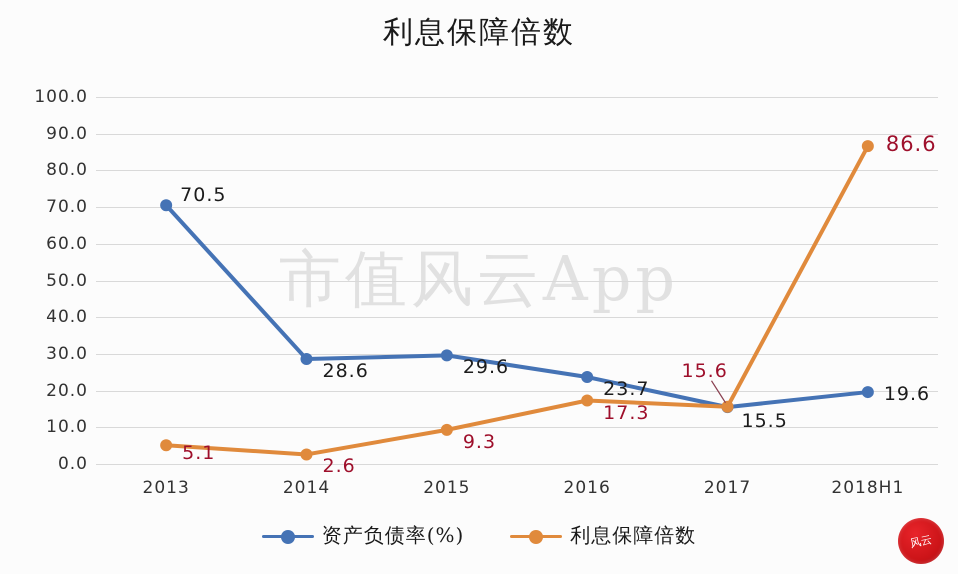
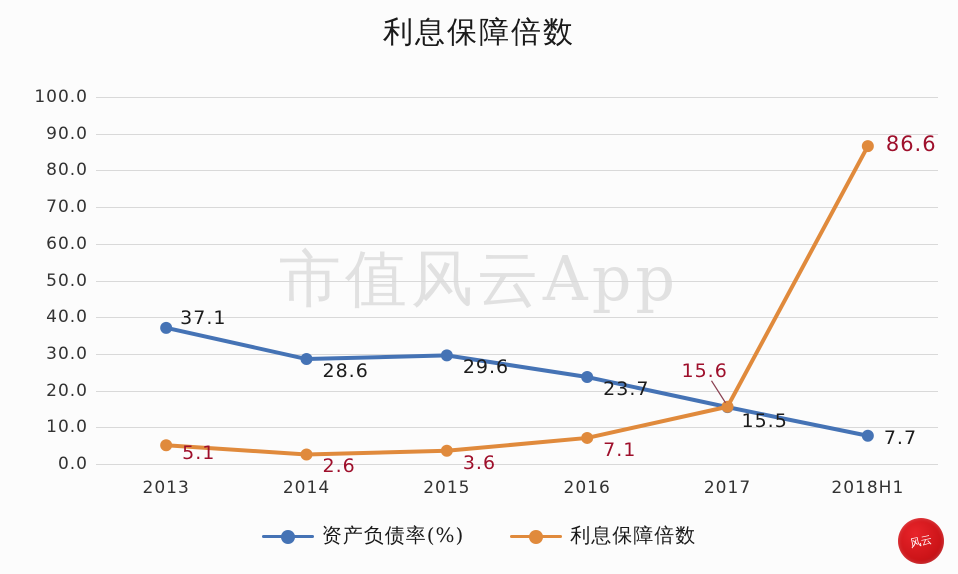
资产负债率(%)/2013: 70.5 -> 37.1
利息保障倍数/2015: 9.3 -> 3.6
利息保障倍数/2016: 17.3 -> 7.1
资产负债率(%)/2018H1: 19.6 -> 7.7
